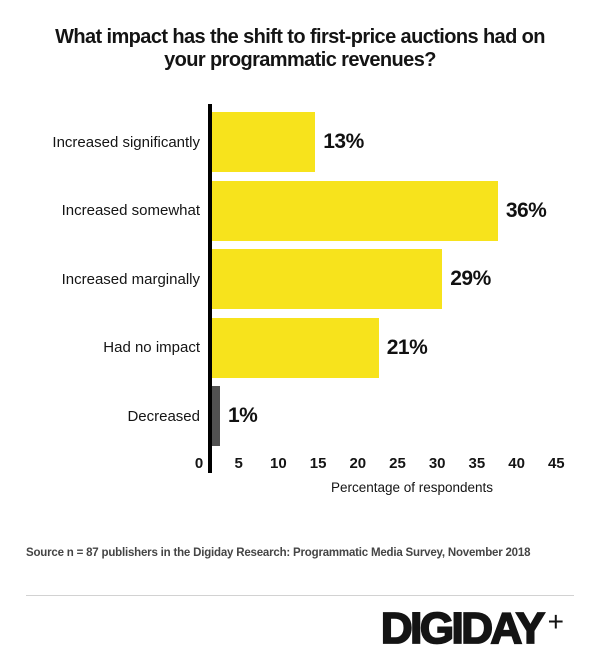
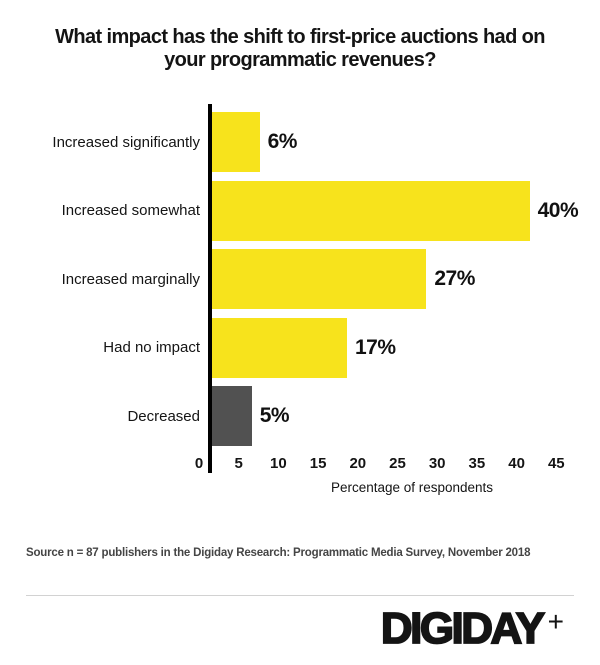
Increased significantly: 13% -> 6%
Increased somewhat: 36% -> 40%
Increased marginally: 29% -> 27%
Had no impact: 21% -> 17%
Decreased: 1% -> 5%
